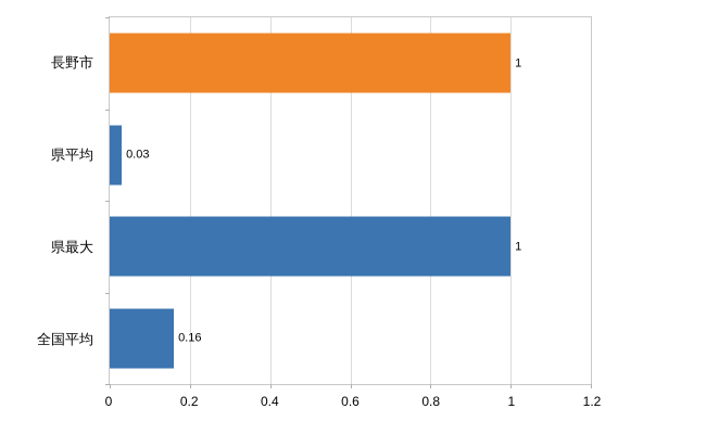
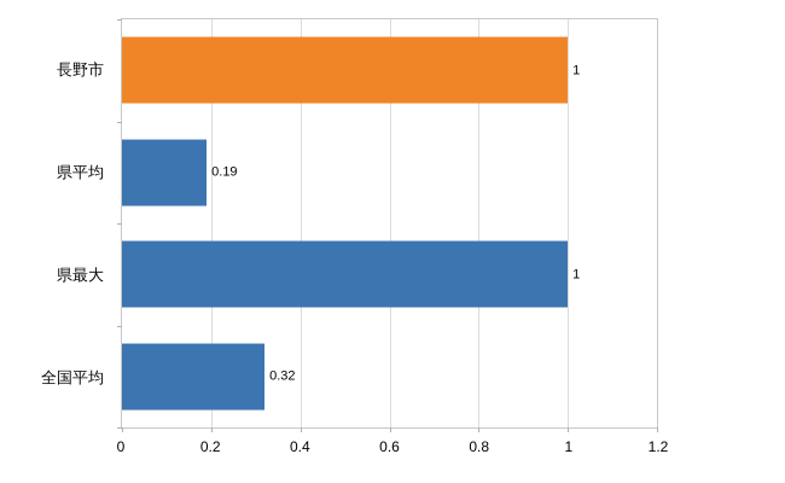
県平均: 0.03 -> 0.19
全国平均: 0.16 -> 0.32
